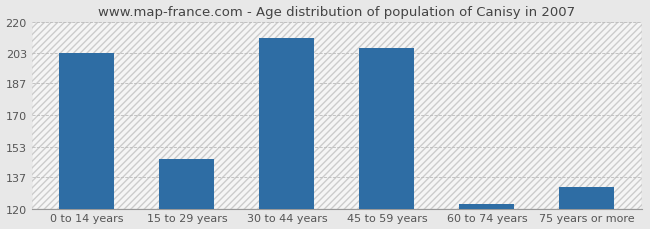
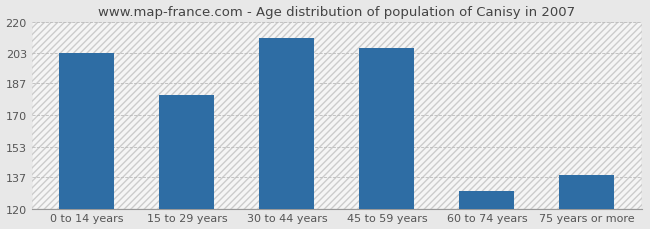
15 to 29 years: 147 -> 181
60 to 74 years: 123 -> 130
75 years or more: 132 -> 138
